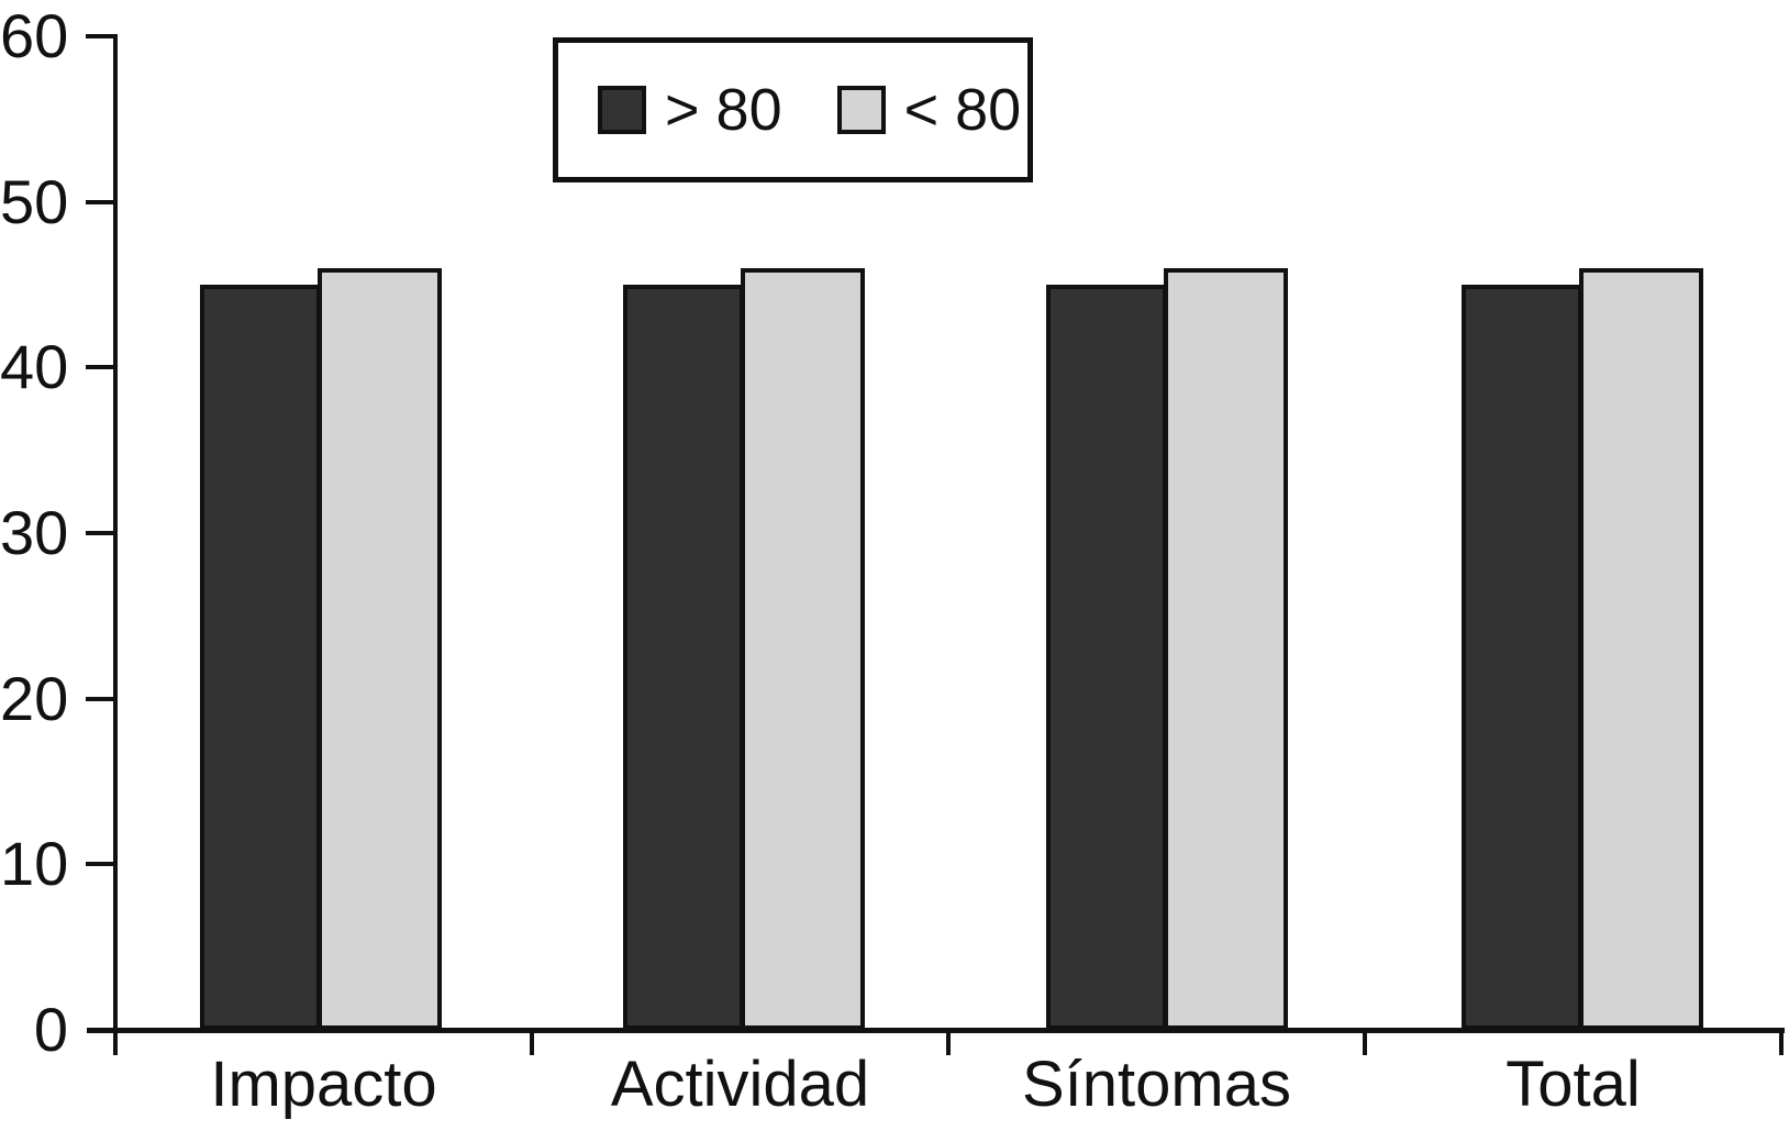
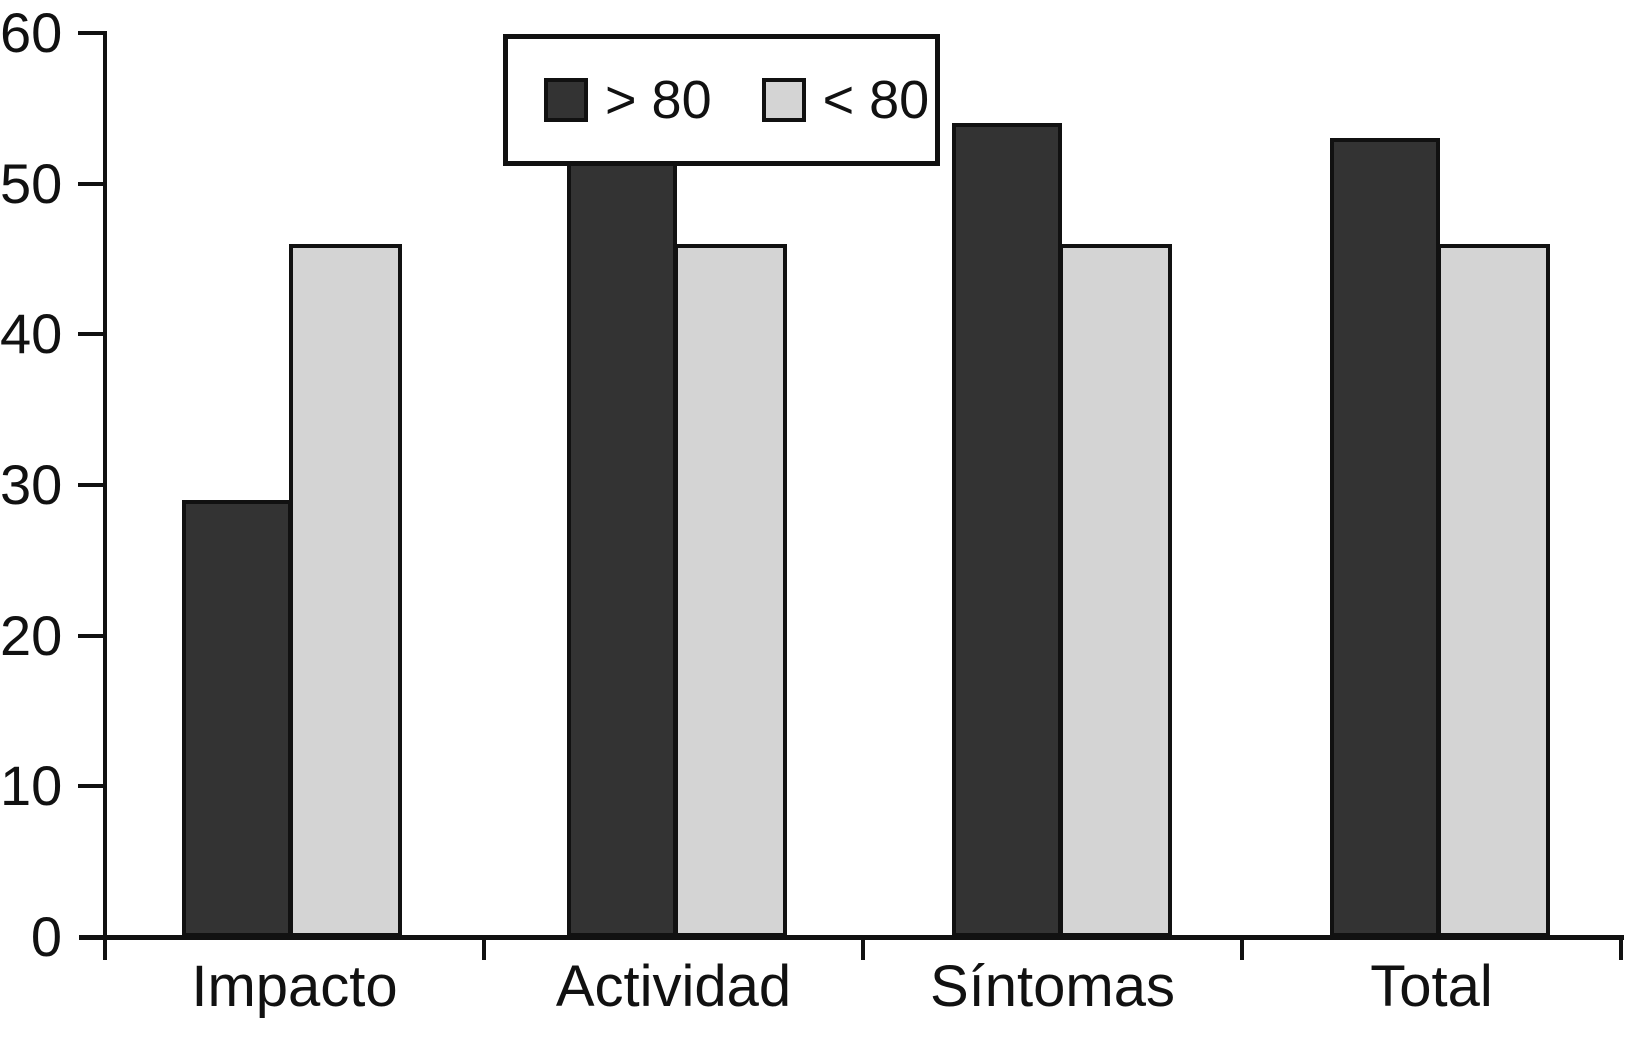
> 80/Impacto: 45 -> 29
> 80/Actividad: 45 -> 55
> 80/Síntomas: 45 -> 54
> 80/Total: 45 -> 53
